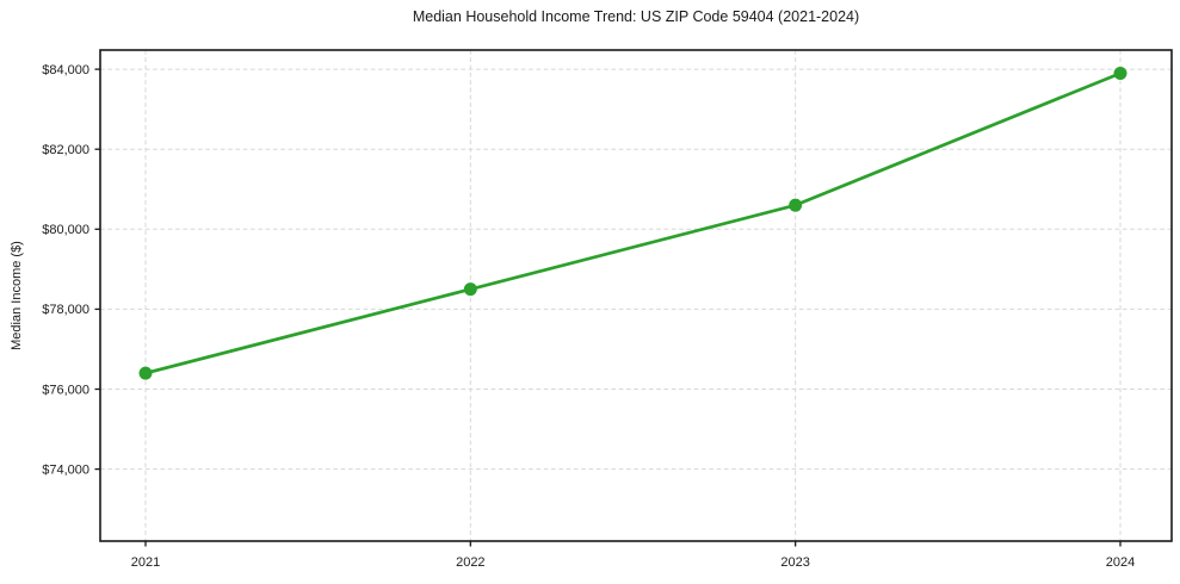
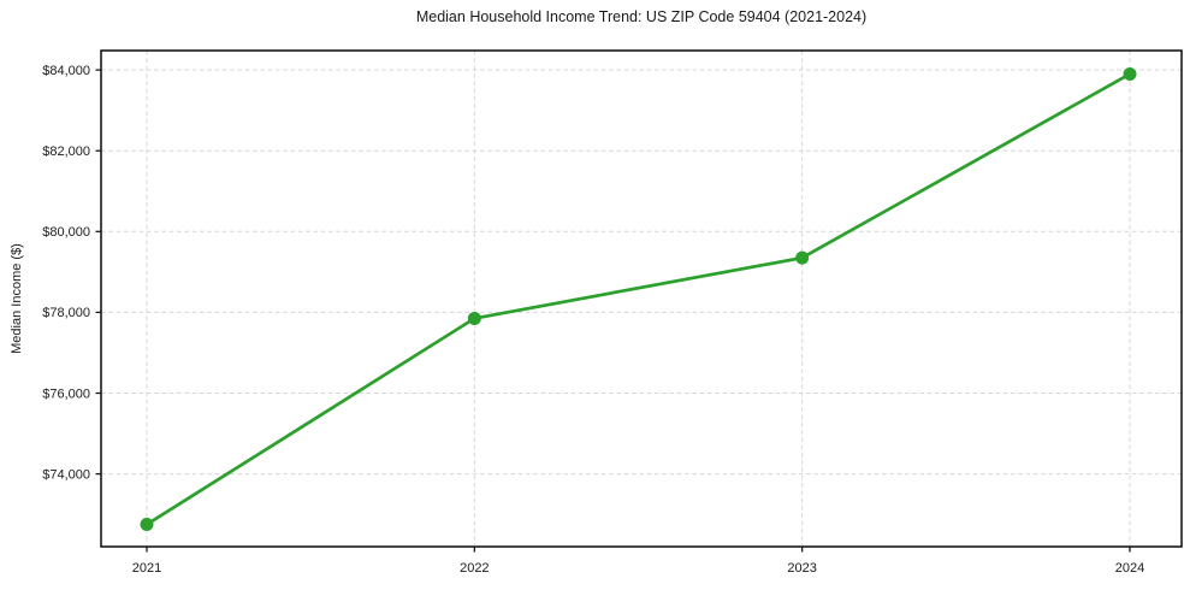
2021: $76400 -> $72800
2022: $78500 -> $77800
2023: $80600 -> $79400
